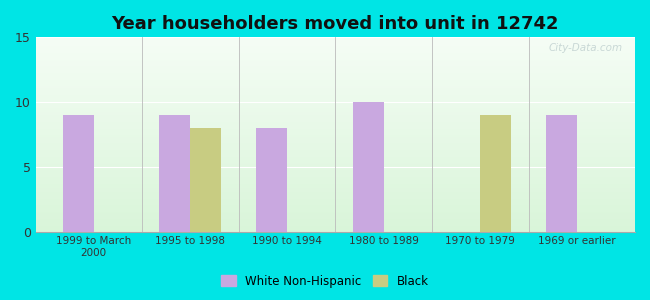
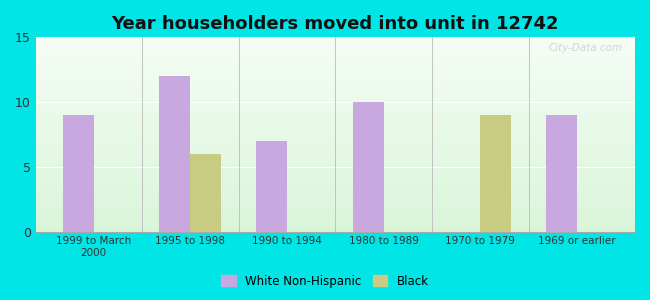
White Non-Hispanic/1995 to 1998: 9 -> 12
Black/1995 to 1998: 8 -> 6
White Non-Hispanic/1990 to 1994: 8 -> 7
